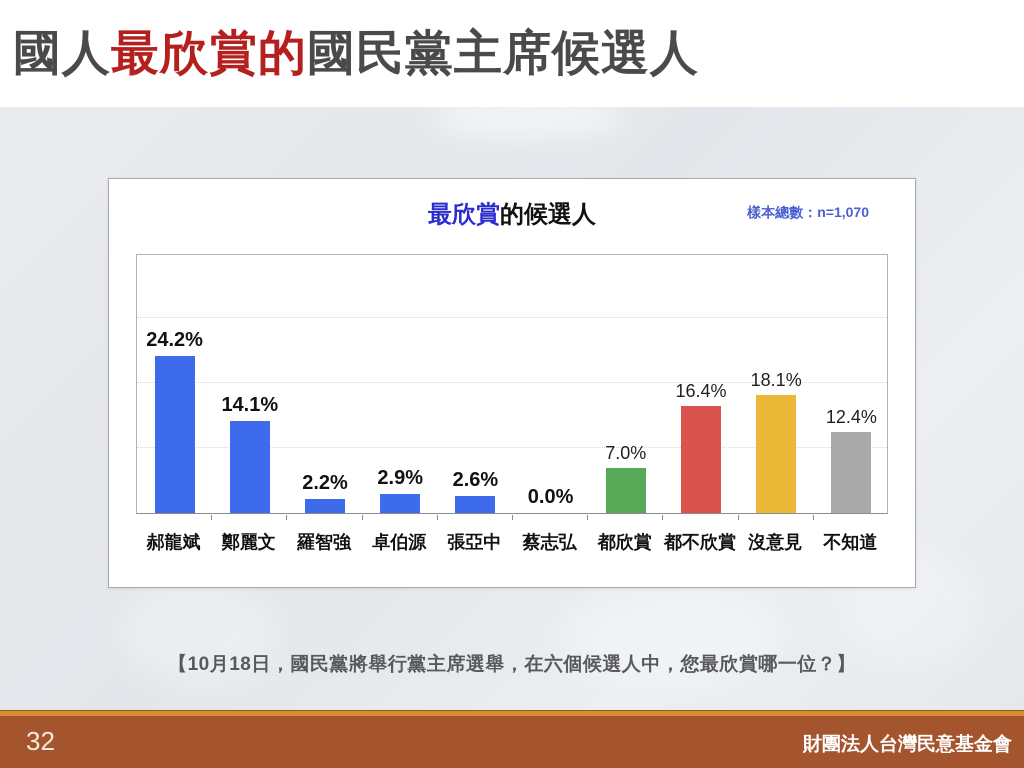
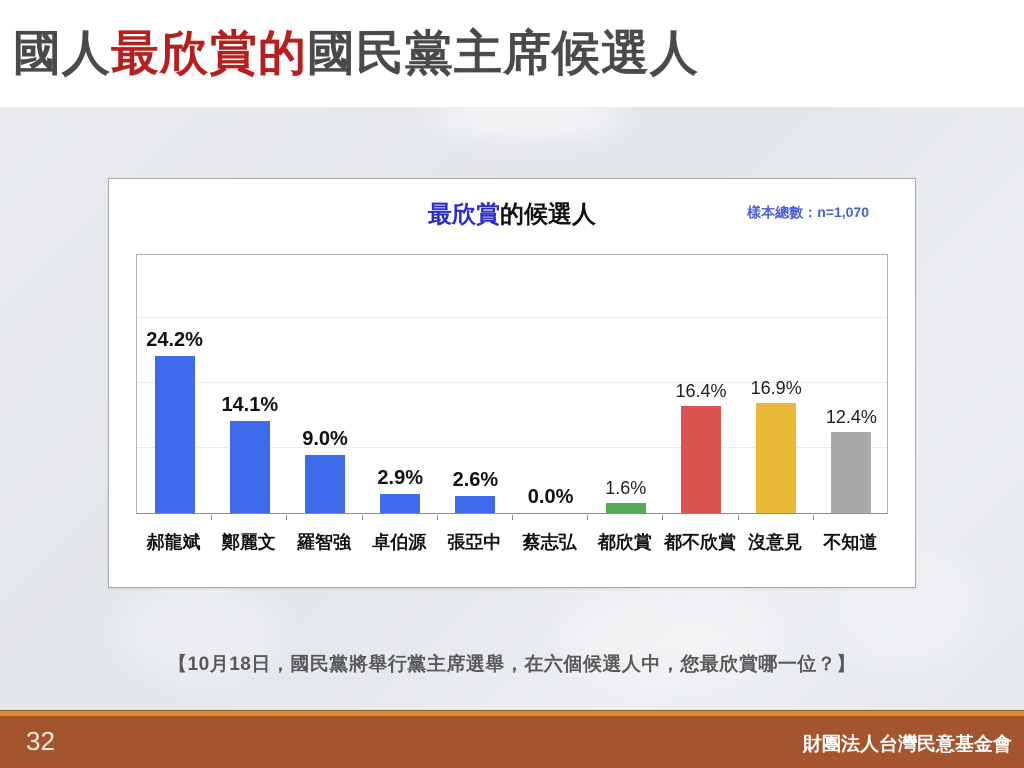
羅智強: 2.2% -> 9.0%
都欣賞: 7.0% -> 1.6%
沒意見: 18.1% -> 16.9%
